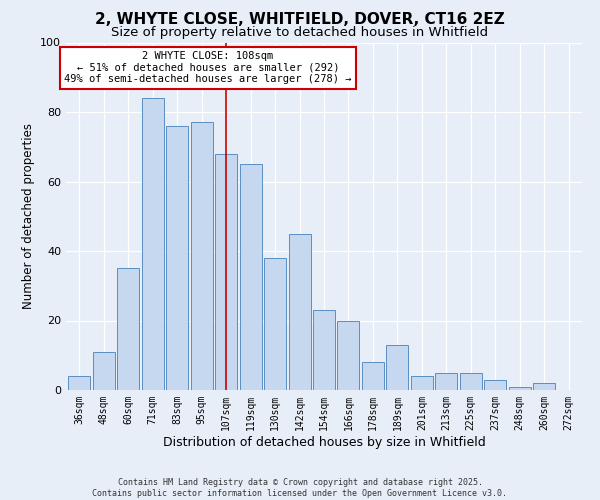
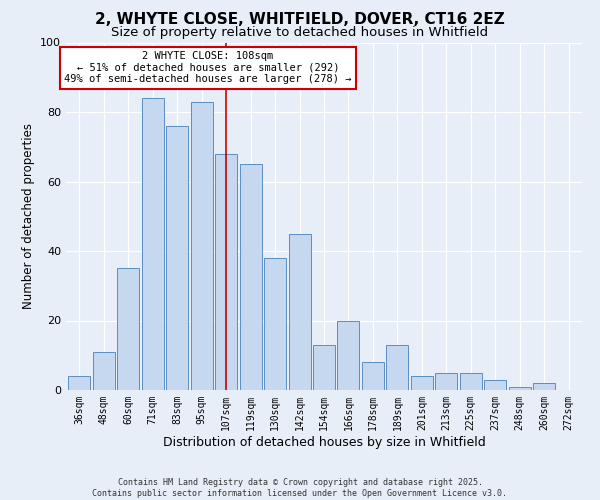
95sqm: 77 -> 83
154sqm: 23 -> 13
